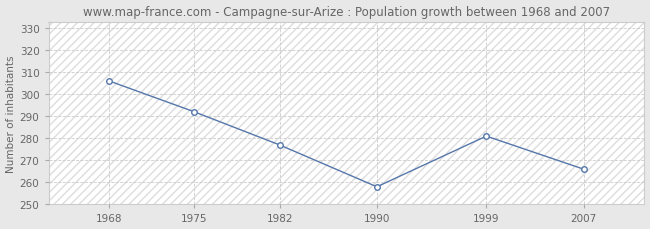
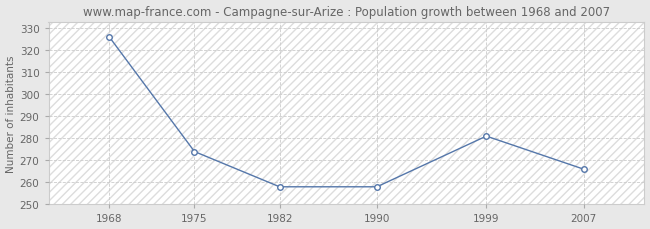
1968: 306 -> 326
1975: 292 -> 274
1982: 277 -> 258
